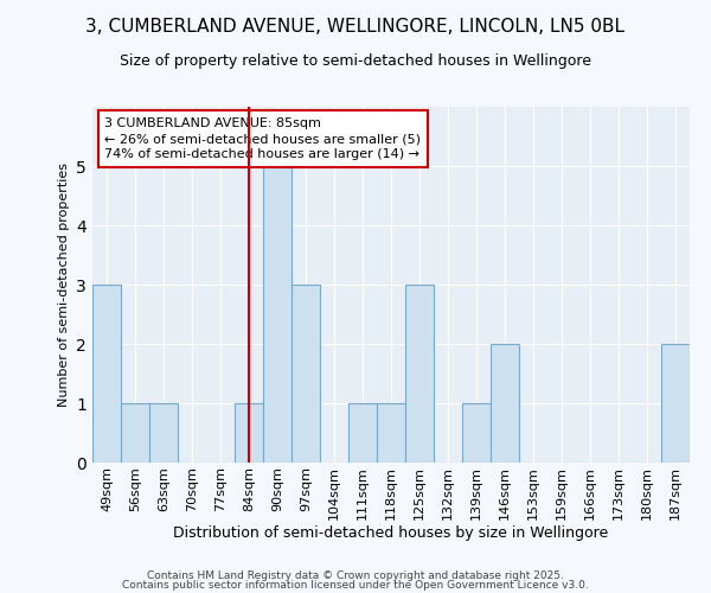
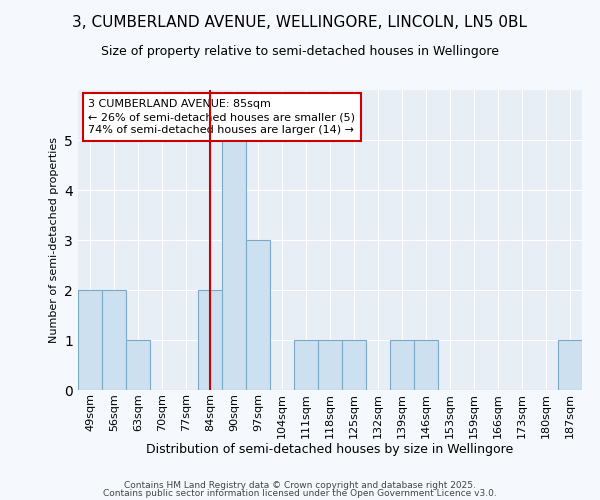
49sqm: 3 -> 2
56sqm: 1 -> 2
84sqm: 1 -> 2
125sqm: 3 -> 1
146sqm: 2 -> 1
187sqm: 2 -> 1
